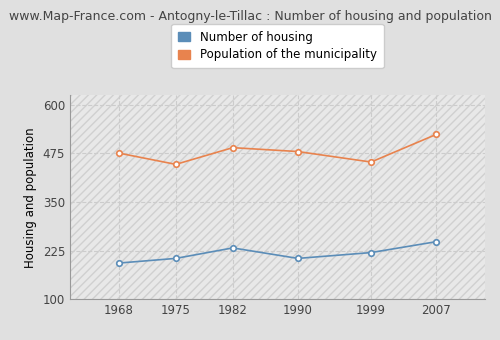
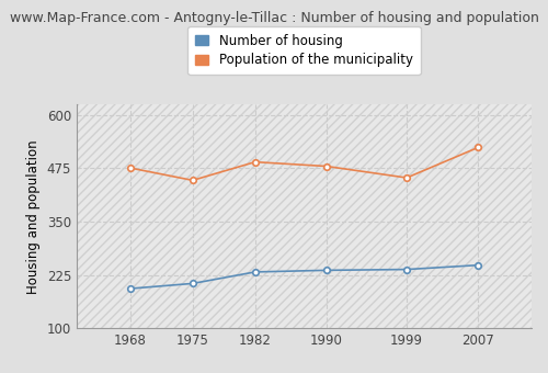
Number of housing/1990: 205 -> 236
Number of housing/1999: 220 -> 238
